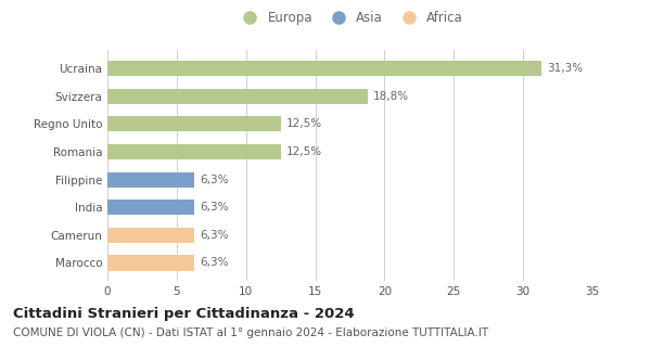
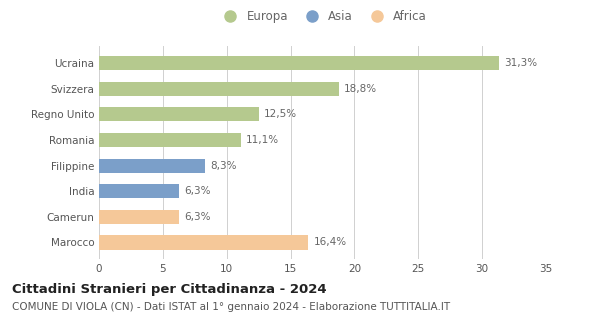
Romania: 12,5% -> 11,1%
Filippine: 6,3% -> 8,3%
Marocco: 6,3% -> 16,4%
